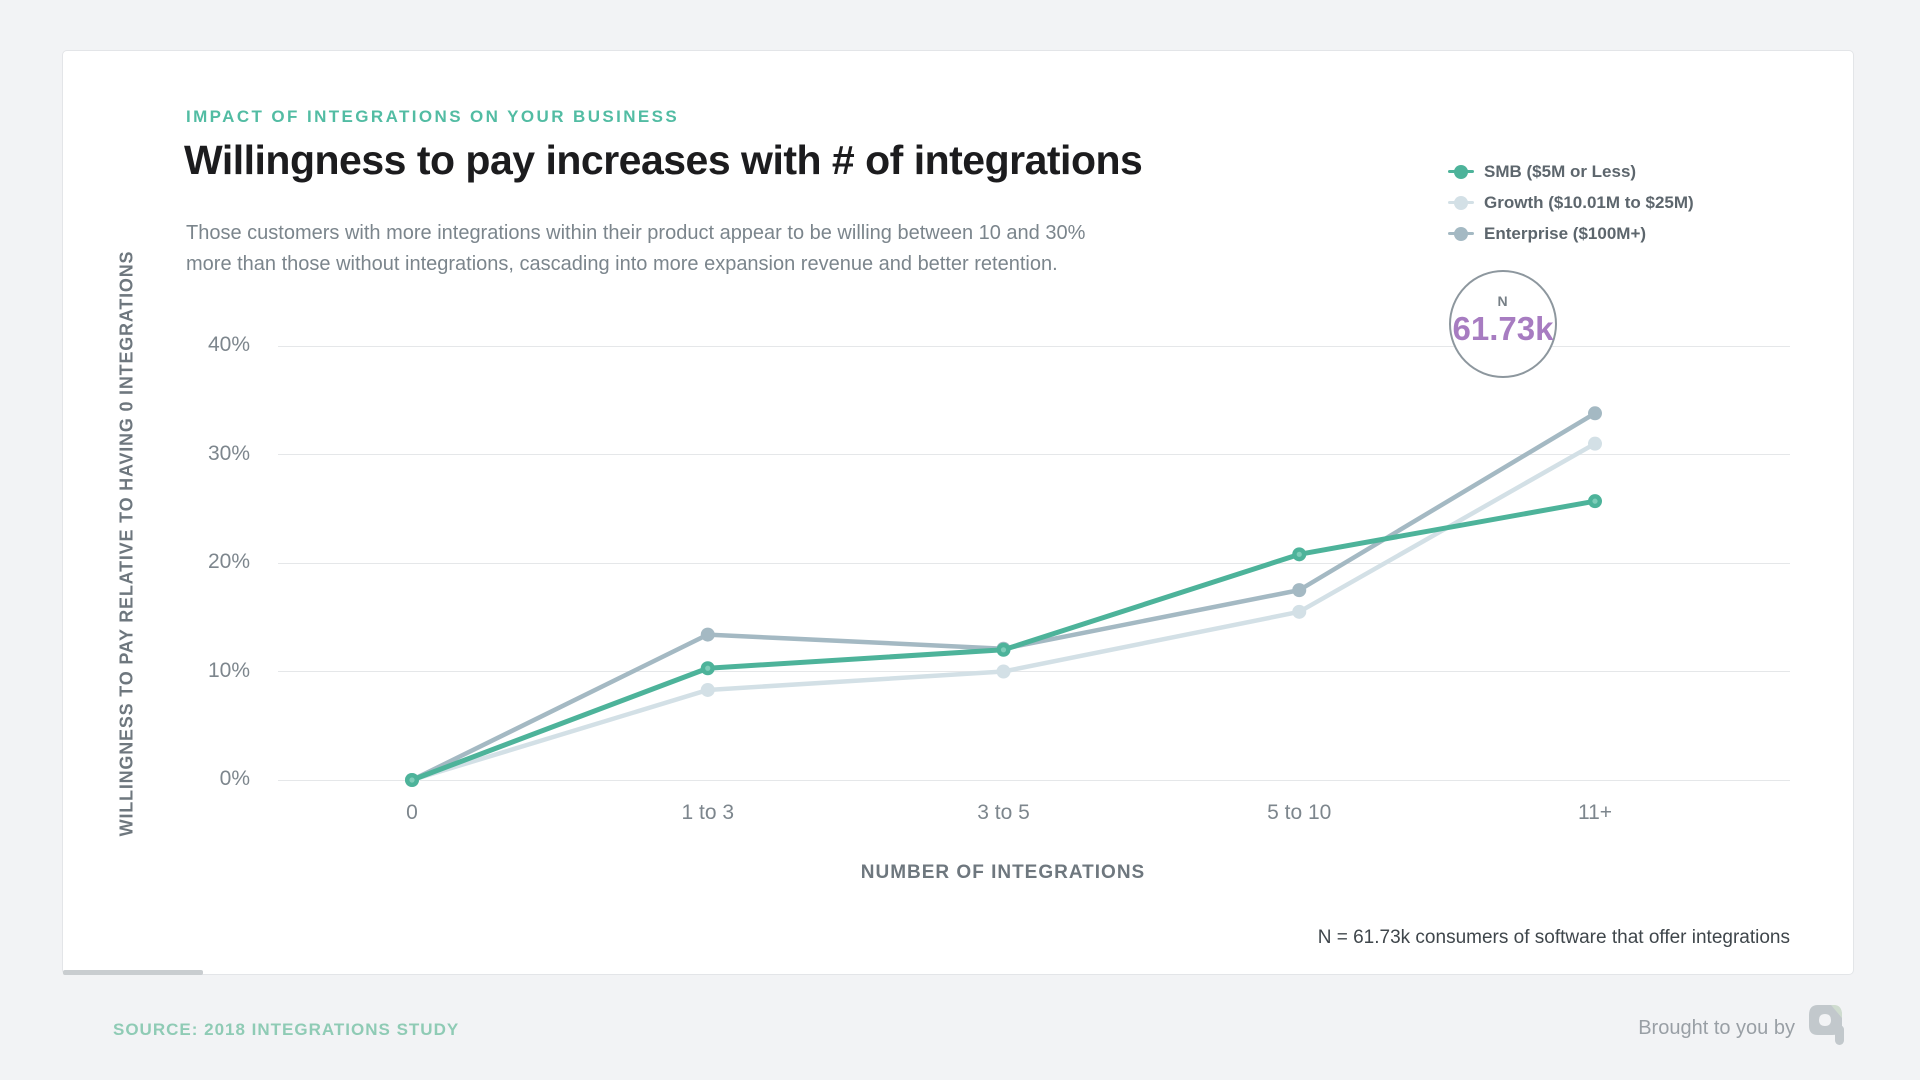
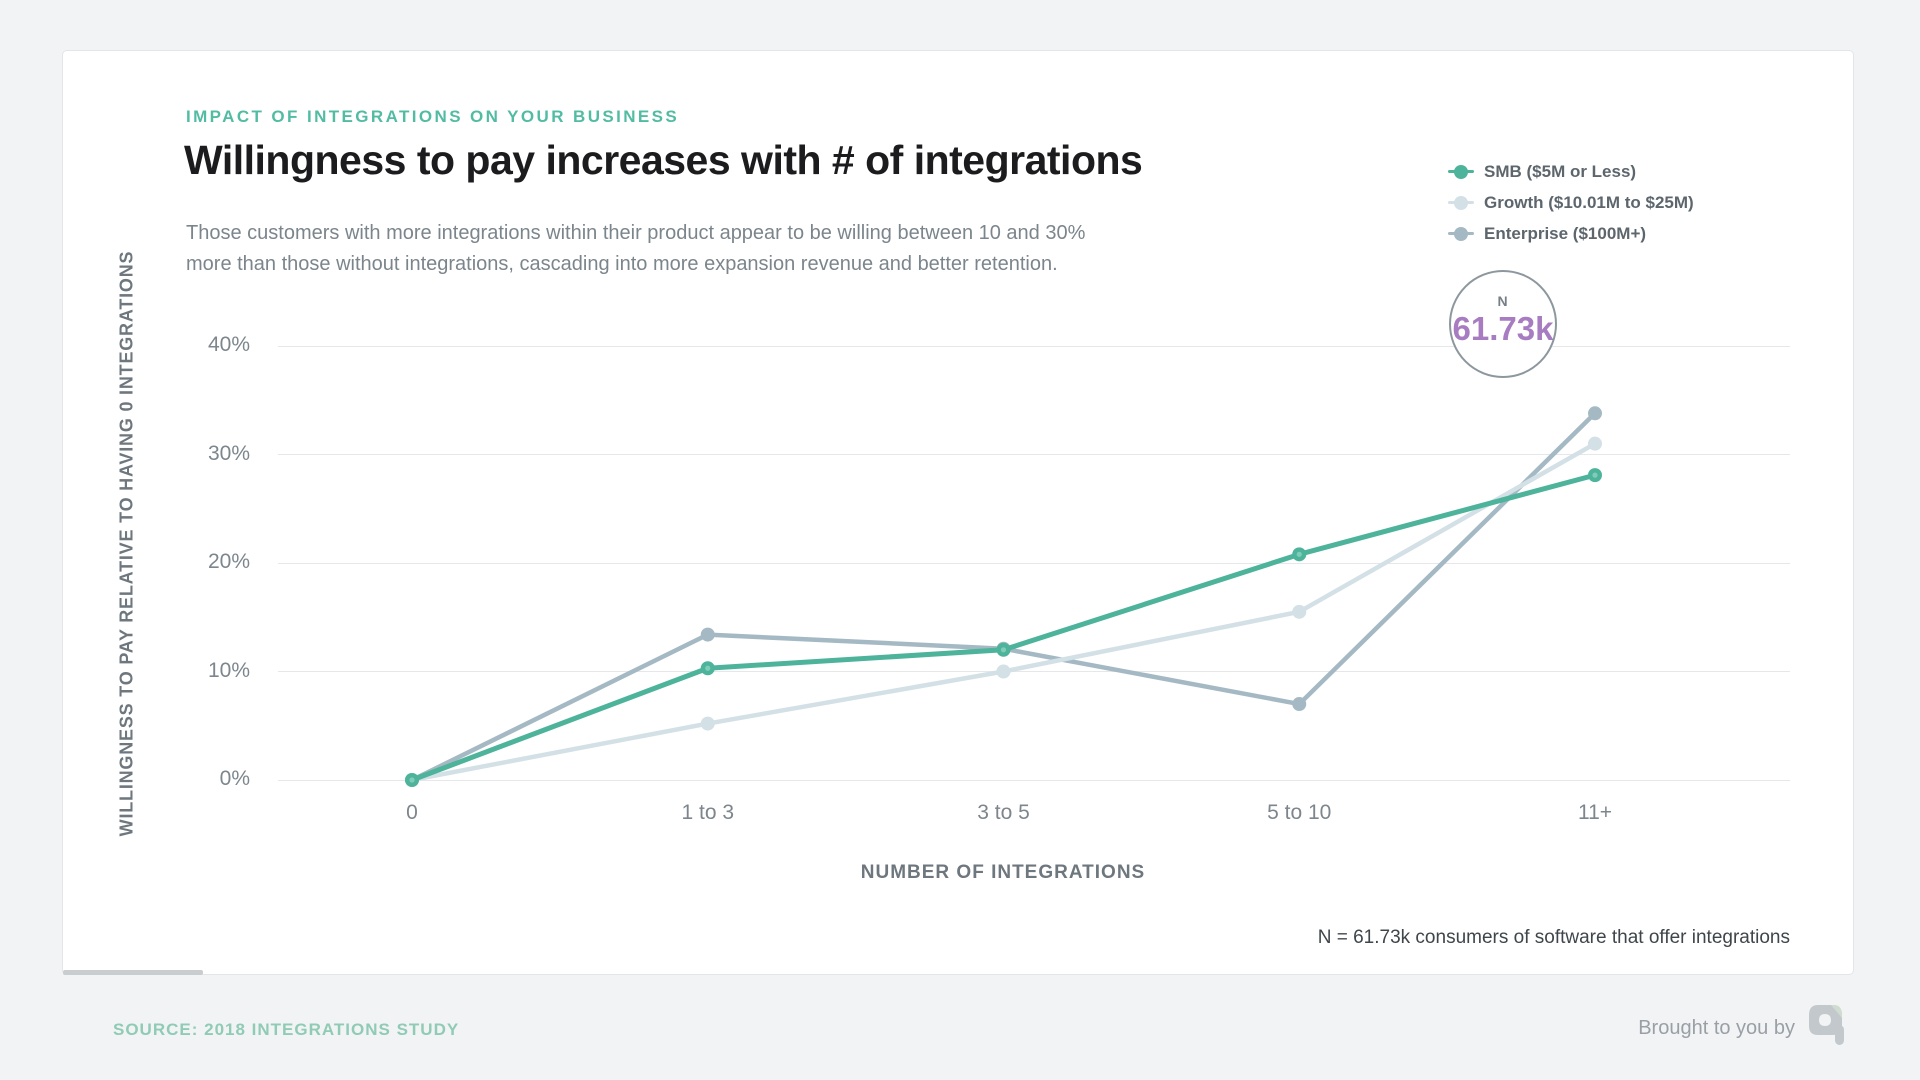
Growth ($10.01M to $25M)/1 to 3: 8.3% -> 5.2%
Enterprise ($100M+)/5 to 10: 17.5% -> 7.0%
SMB ($5M or Less)/11+: 25.7% -> 28.1%
